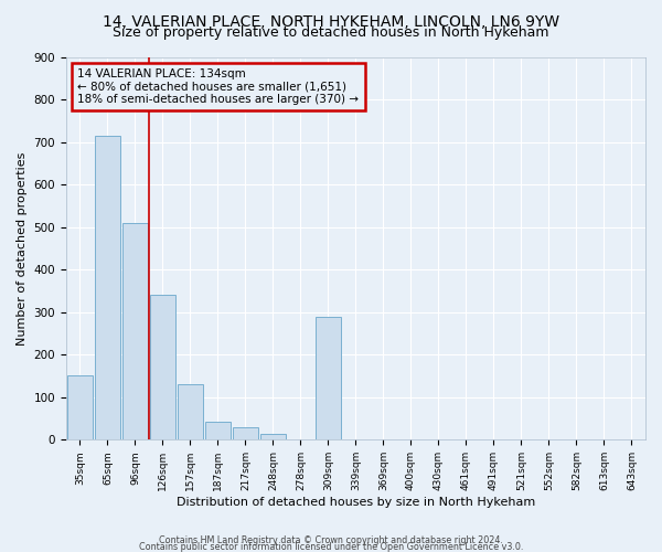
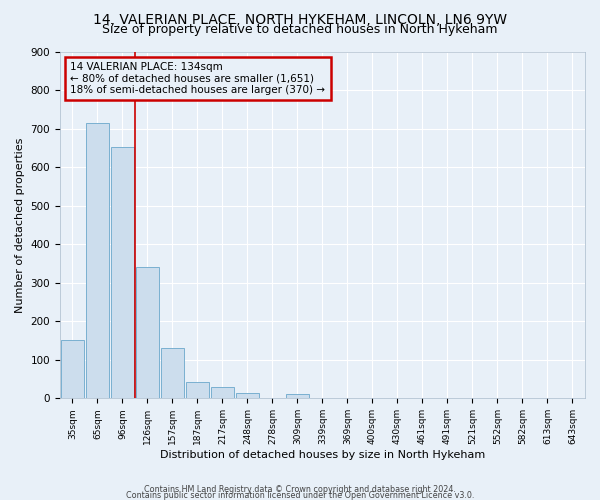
96sqm: 510 -> 651
309sqm: 290 -> 10
